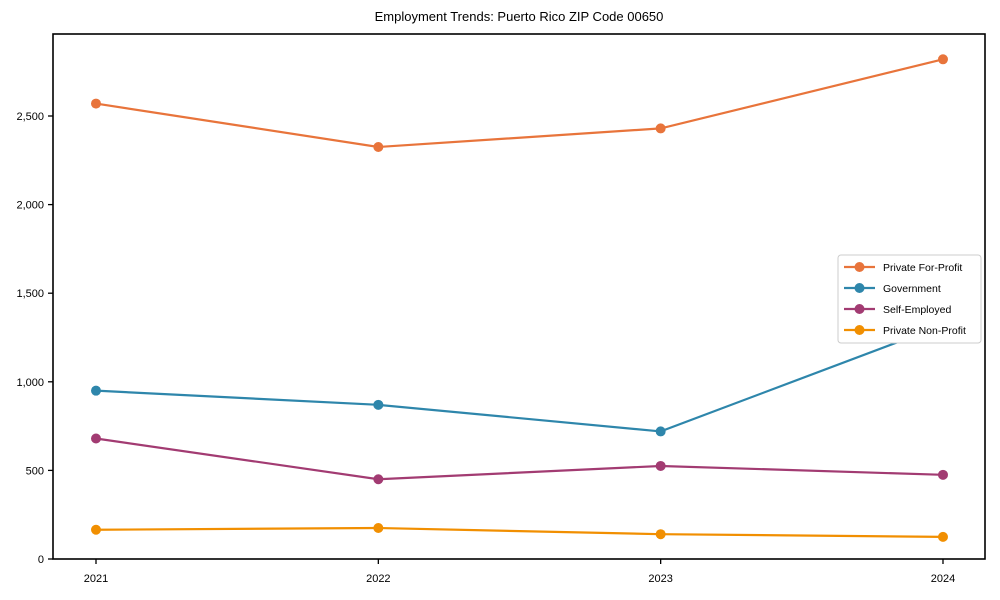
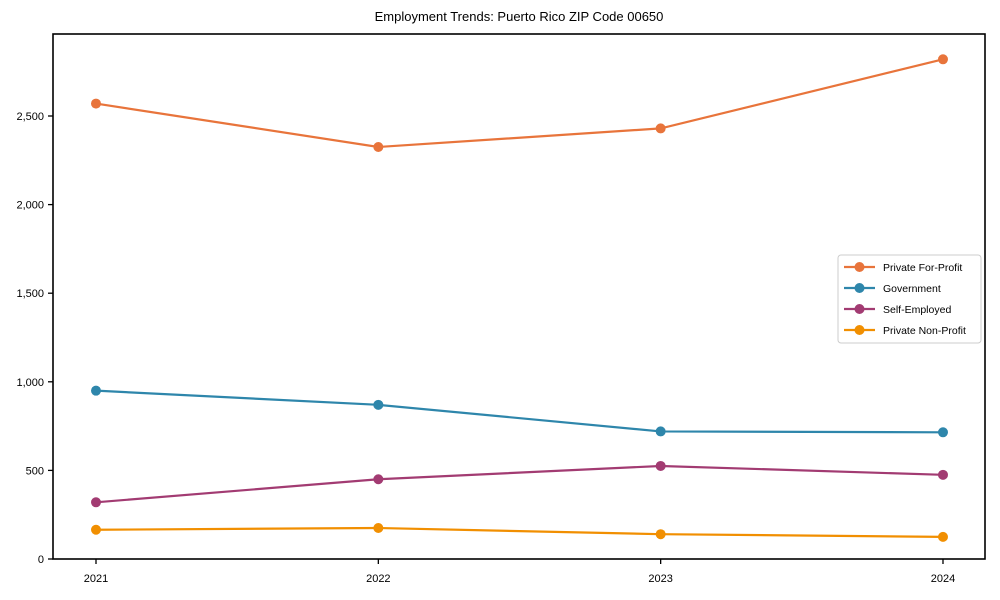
Self-Employed/2021: 680 -> 320
Government/2024: 1320 -> 720
